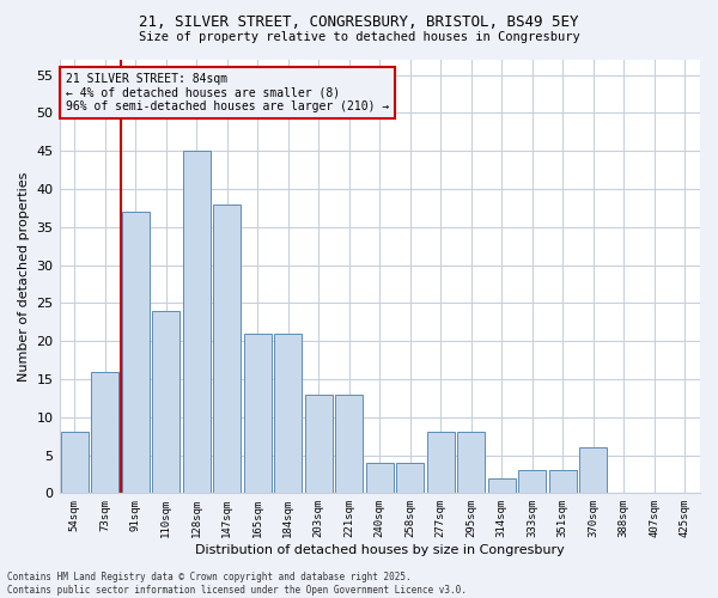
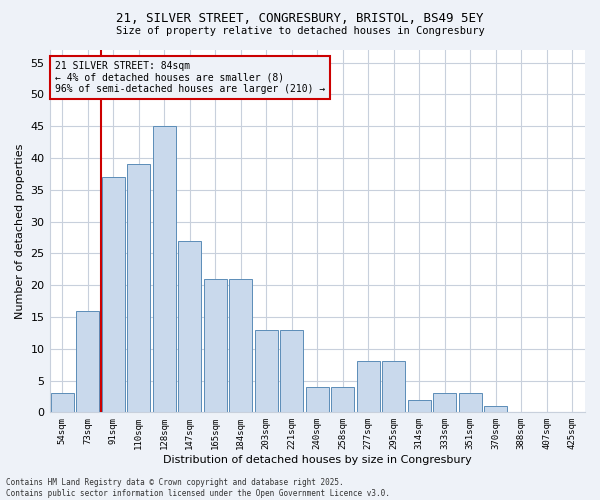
54sqm: 8 -> 3
110sqm: 24 -> 39
147sqm: 38 -> 27
370sqm: 6 -> 1
